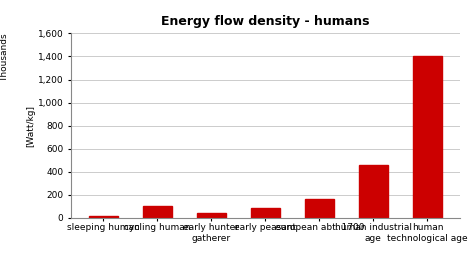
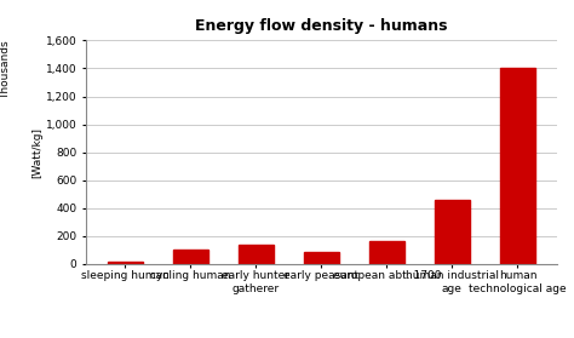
early hunter gatherer: 40 -> 140
